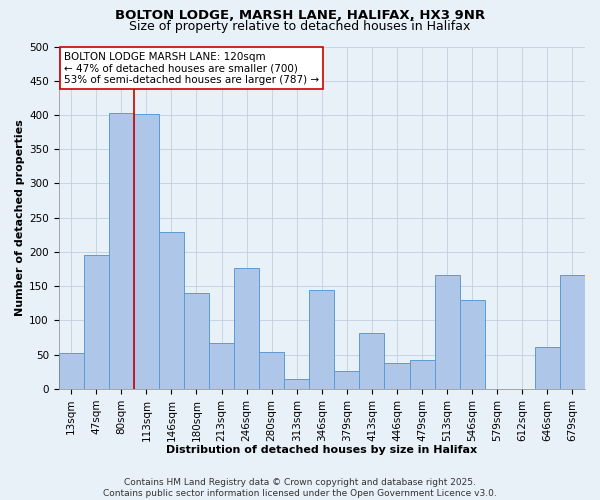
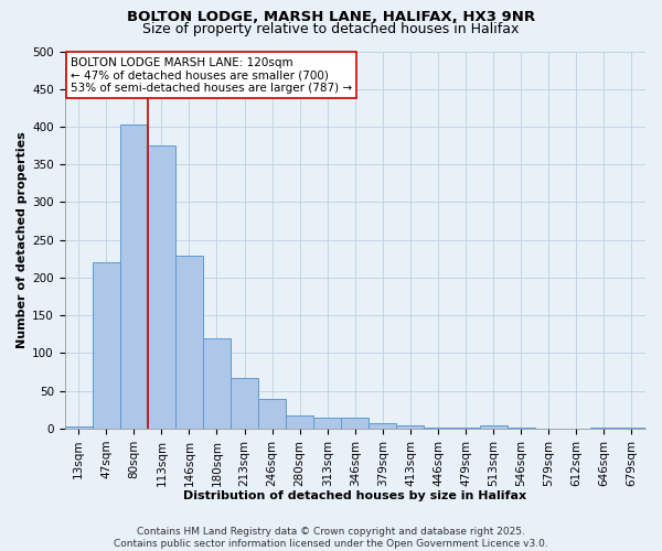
13sqm: 52 -> 3
47sqm: 196 -> 221
113sqm: 402 -> 375
180sqm: 140 -> 120
246sqm: 176 -> 40
280sqm: 54 -> 17
346sqm: 144 -> 15
379sqm: 26 -> 7
413sqm: 82 -> 5
446sqm: 38 -> 1
479sqm: 42 -> 1
513sqm: 166 -> 5
546sqm: 130 -> 1
646sqm: 62 -> 1
679sqm: 166 -> 2
